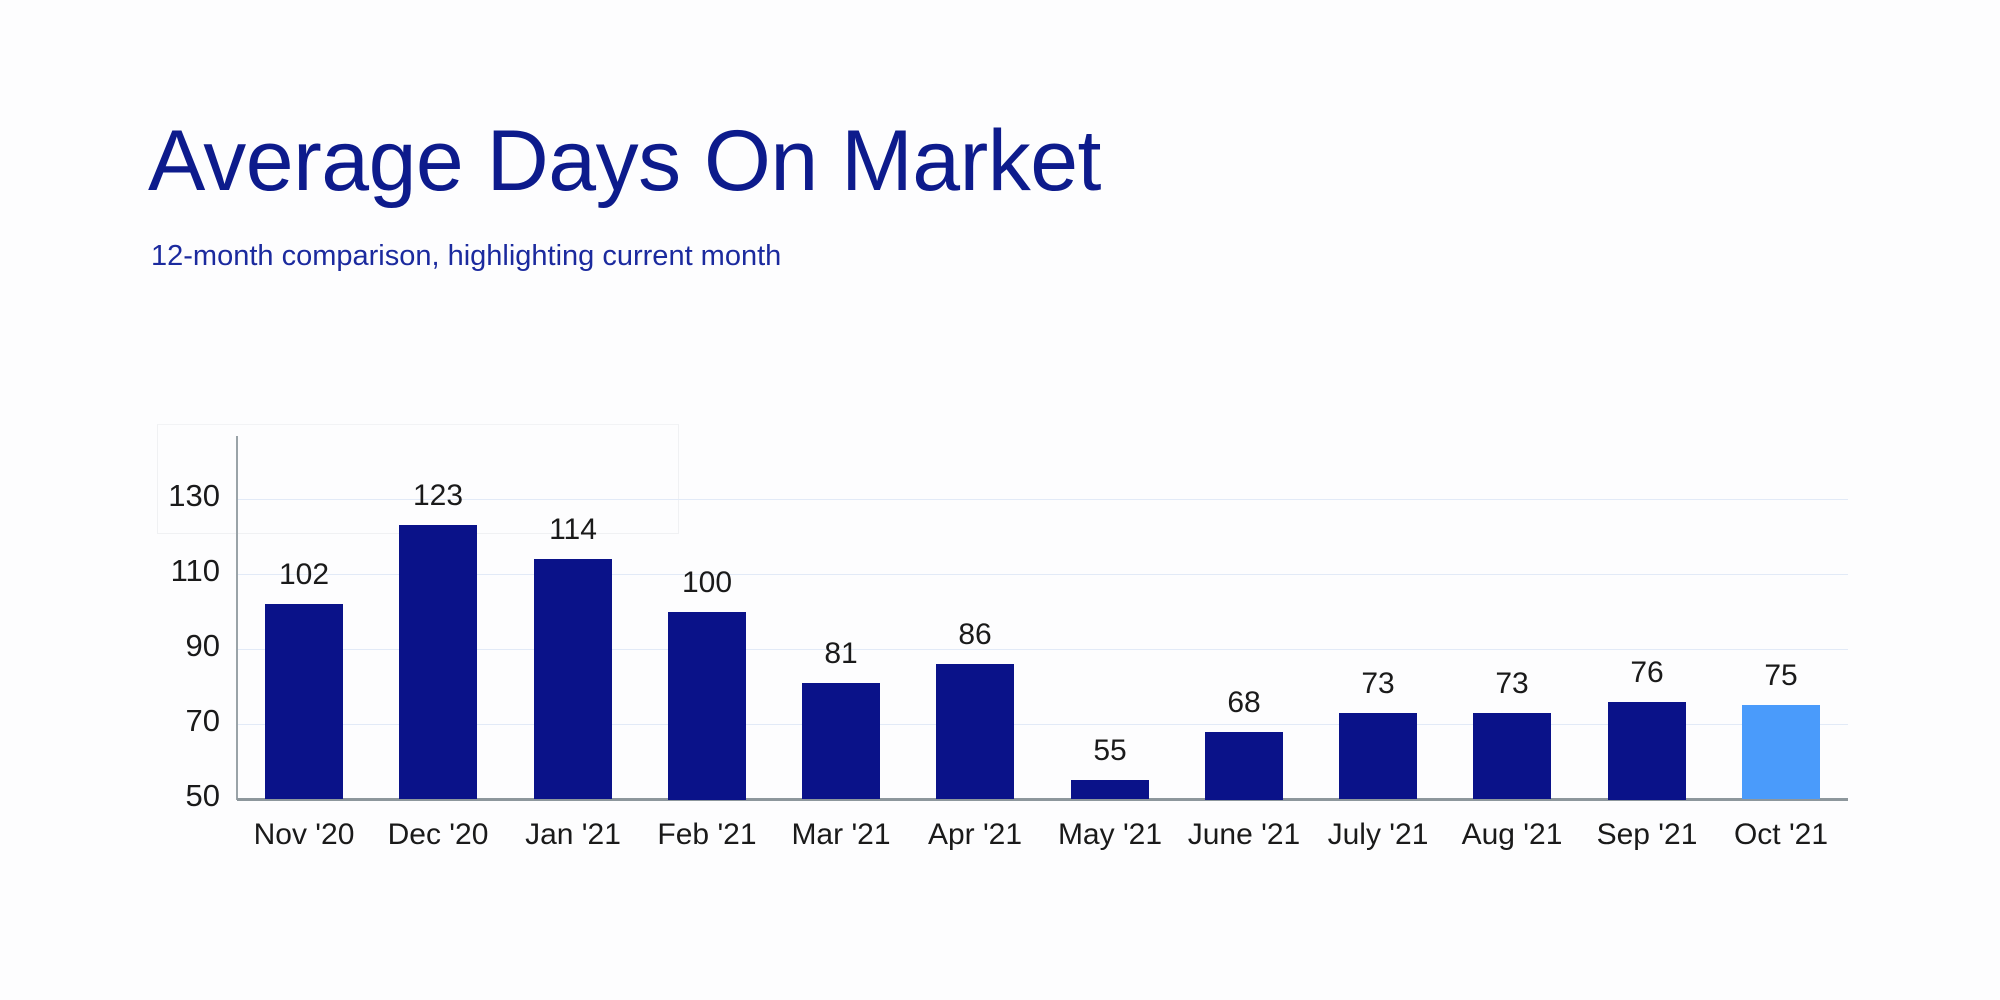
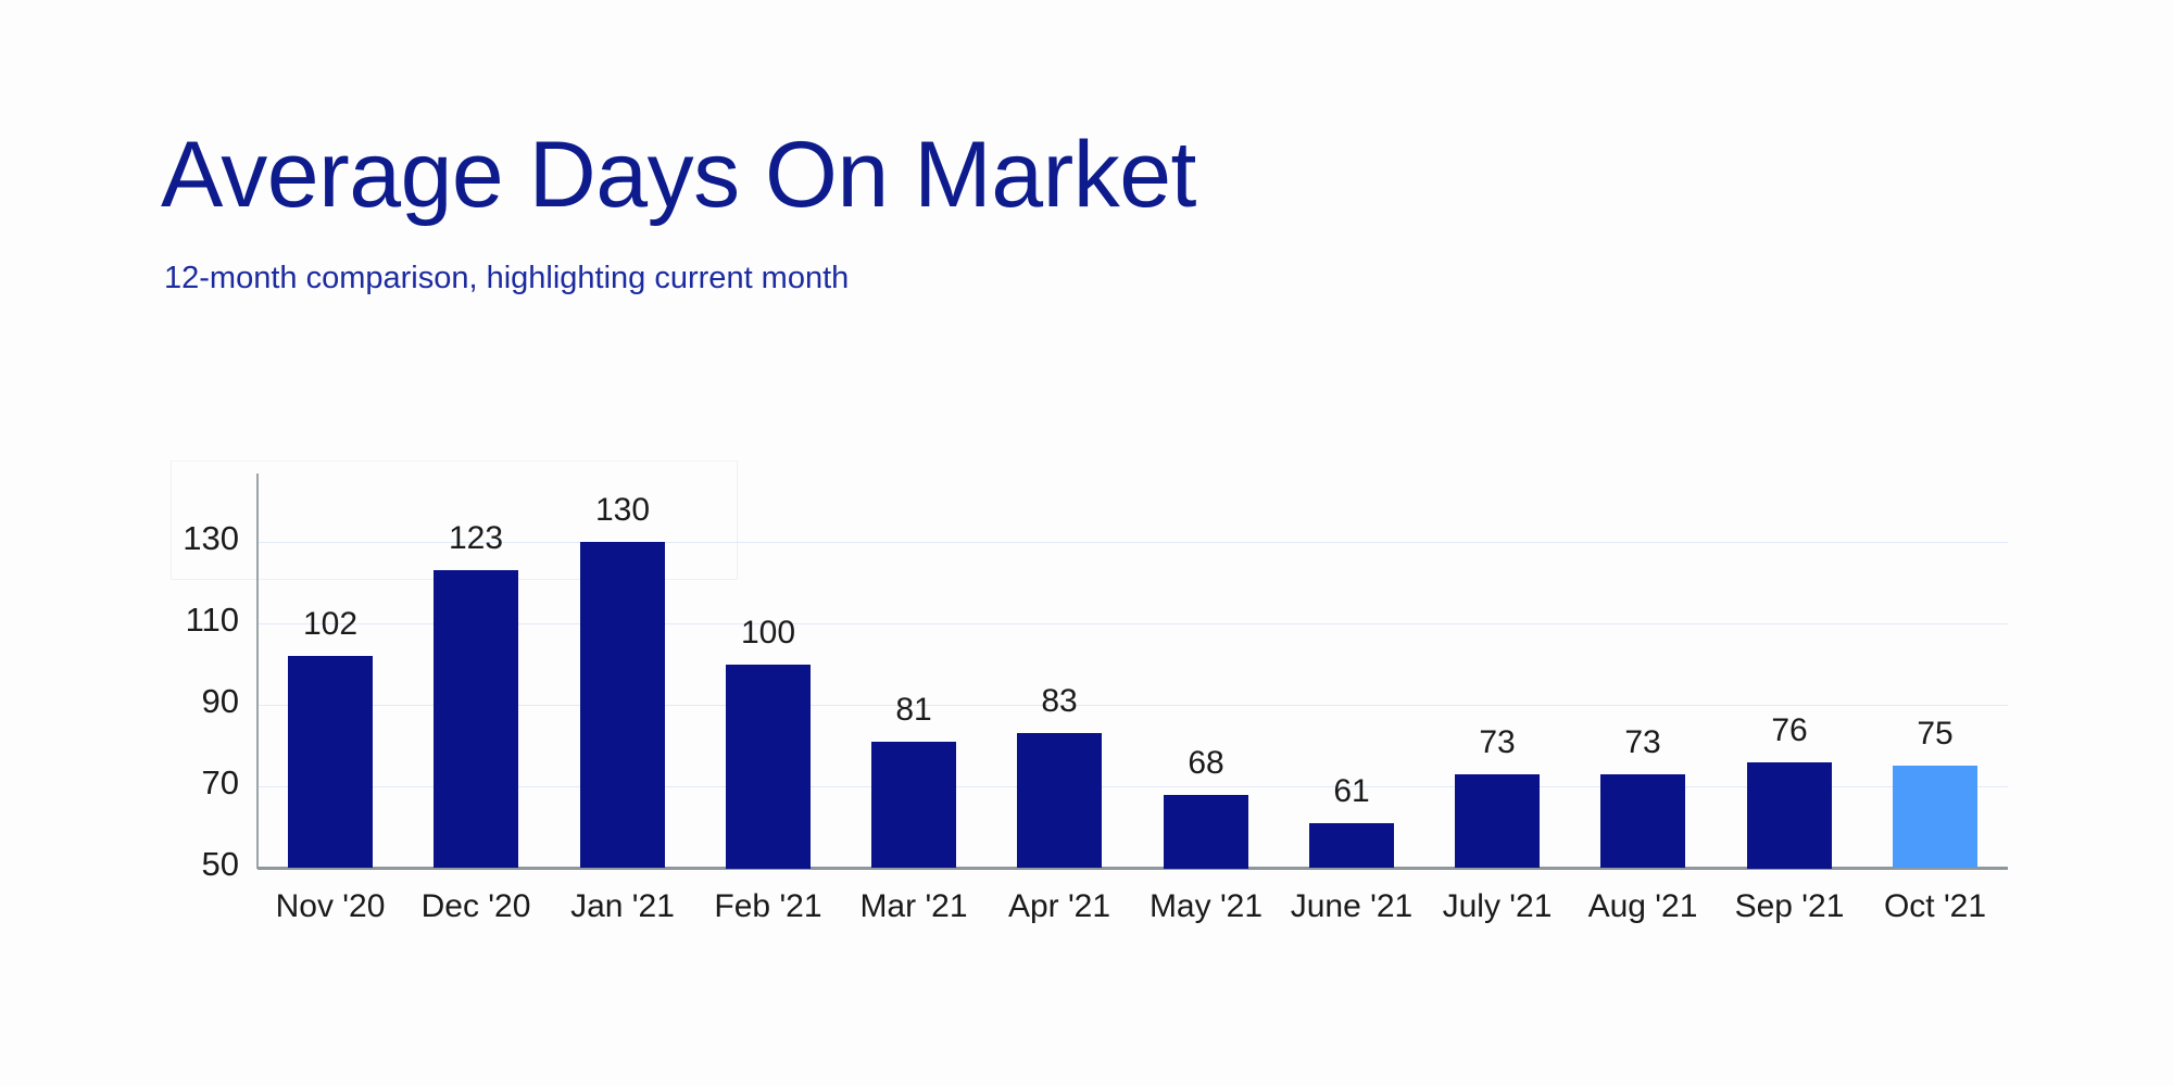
Jan '21: 114 -> 130
Apr '21: 86 -> 83
May '21: 55 -> 68
June '21: 68 -> 61
